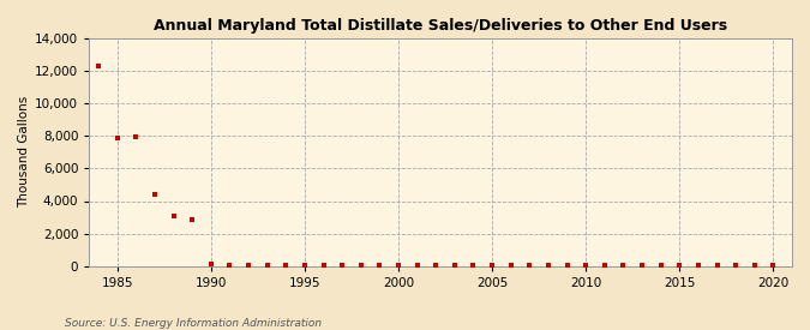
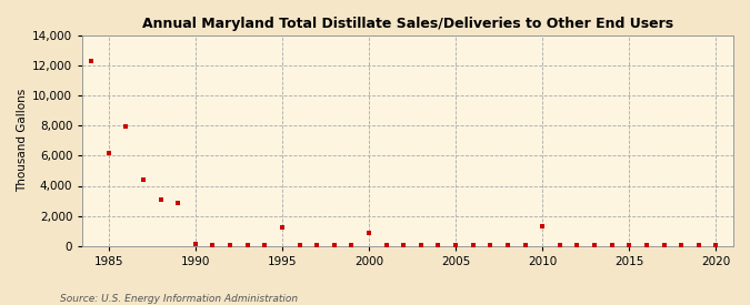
1985: 7,800 -> 6,200
1995: 0 -> 1,200
2000: 0 -> 900
2010: 0 -> 1,300
